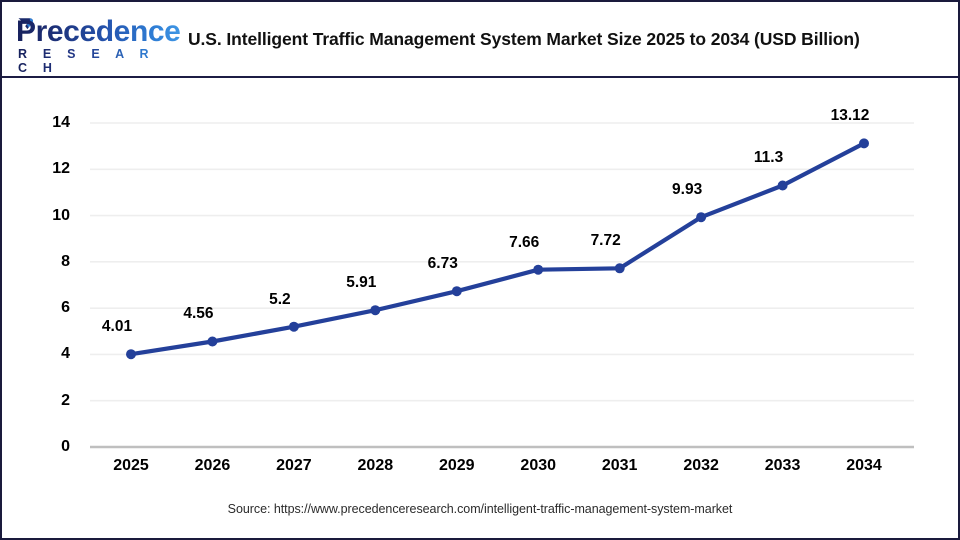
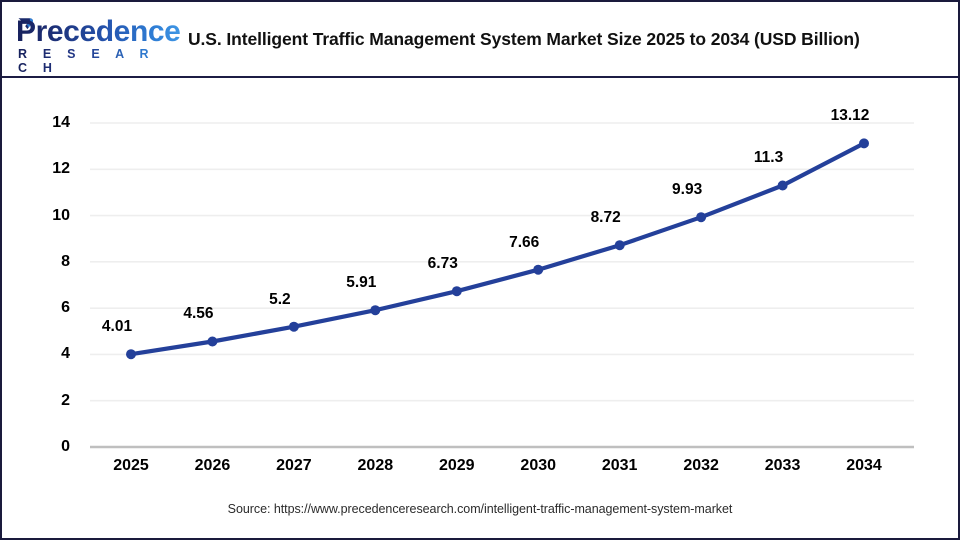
2031: 7.72 -> 8.72
